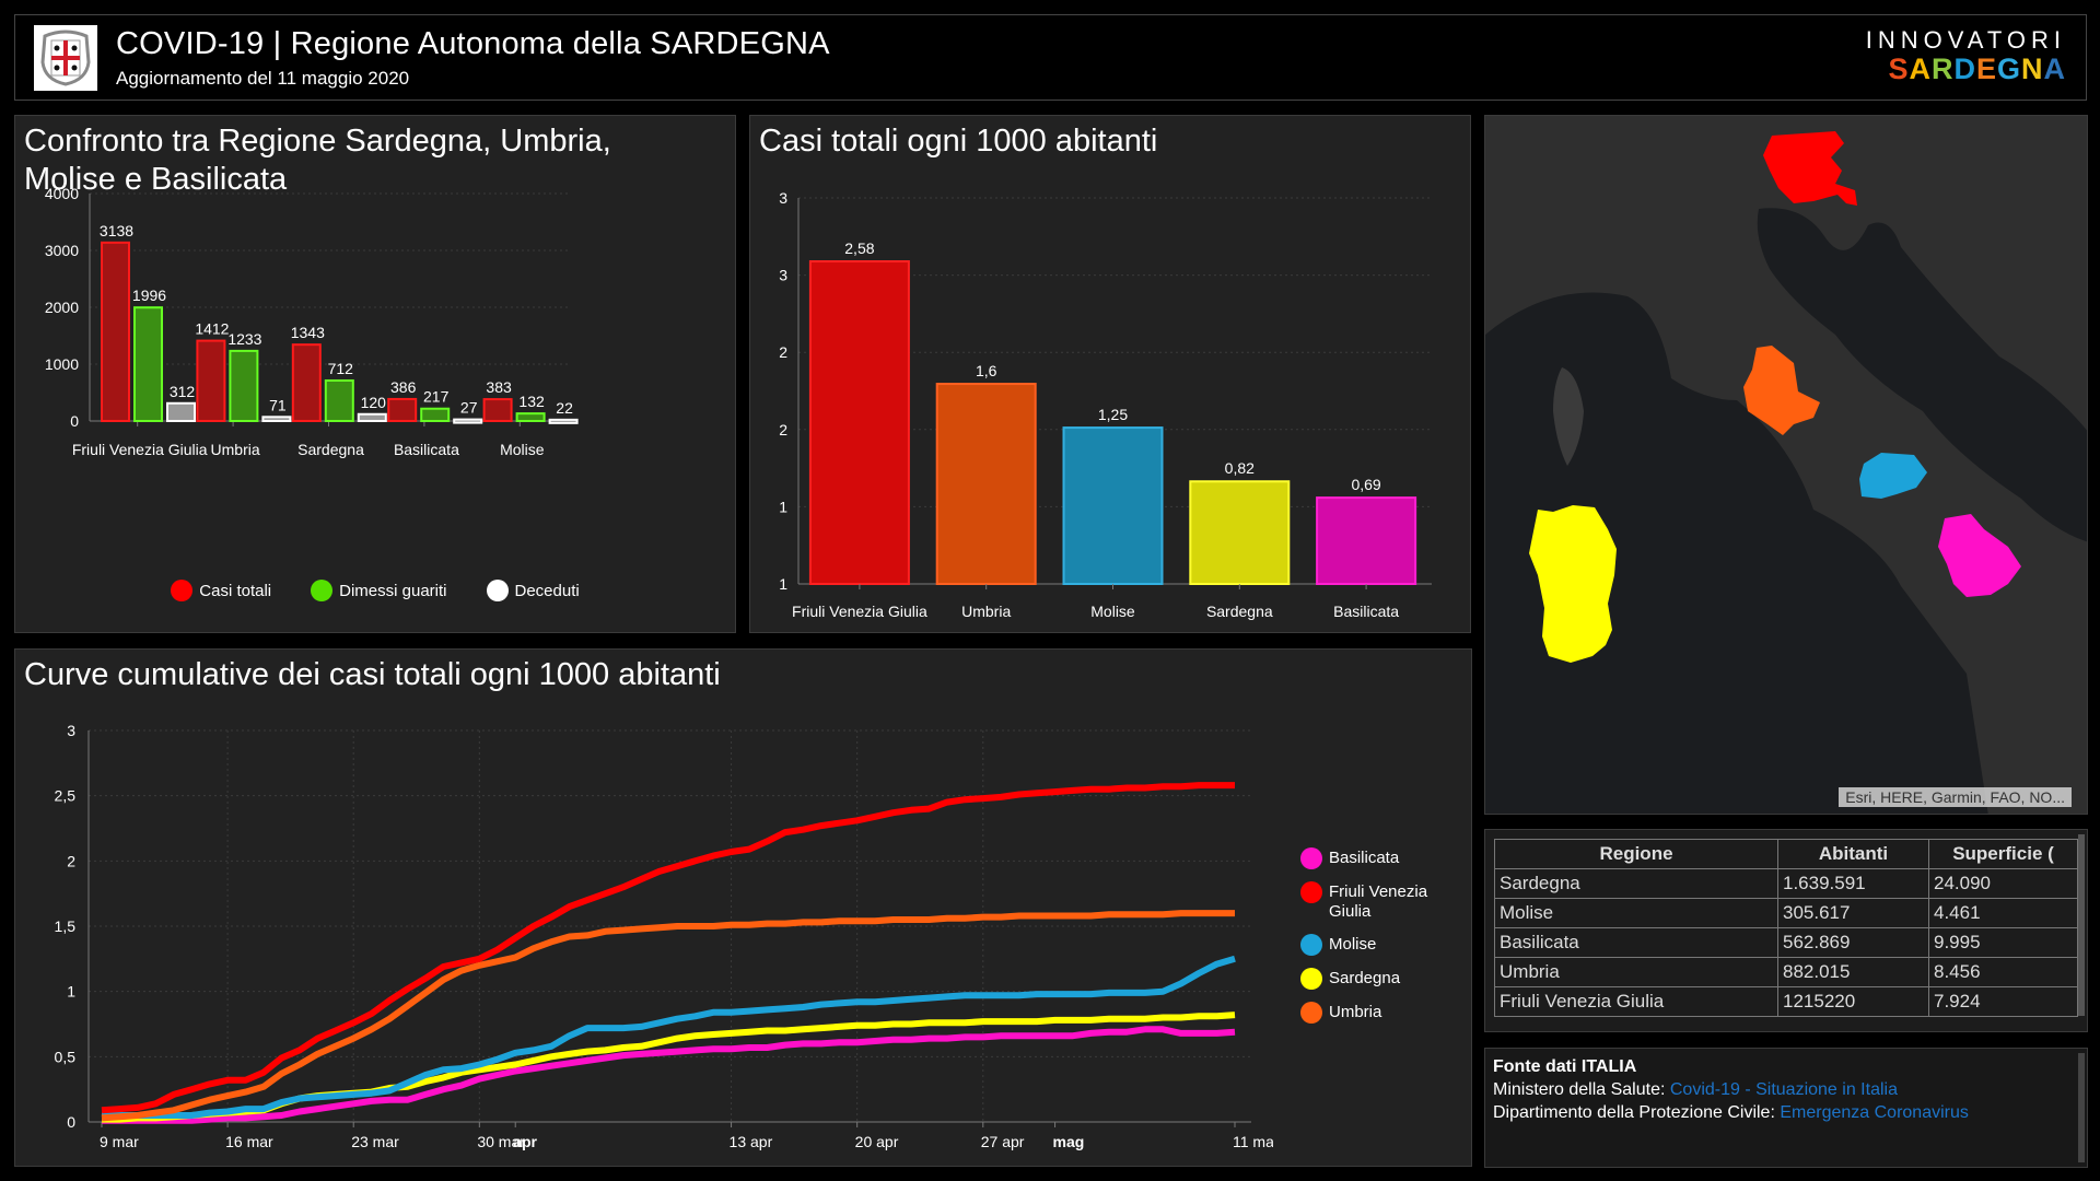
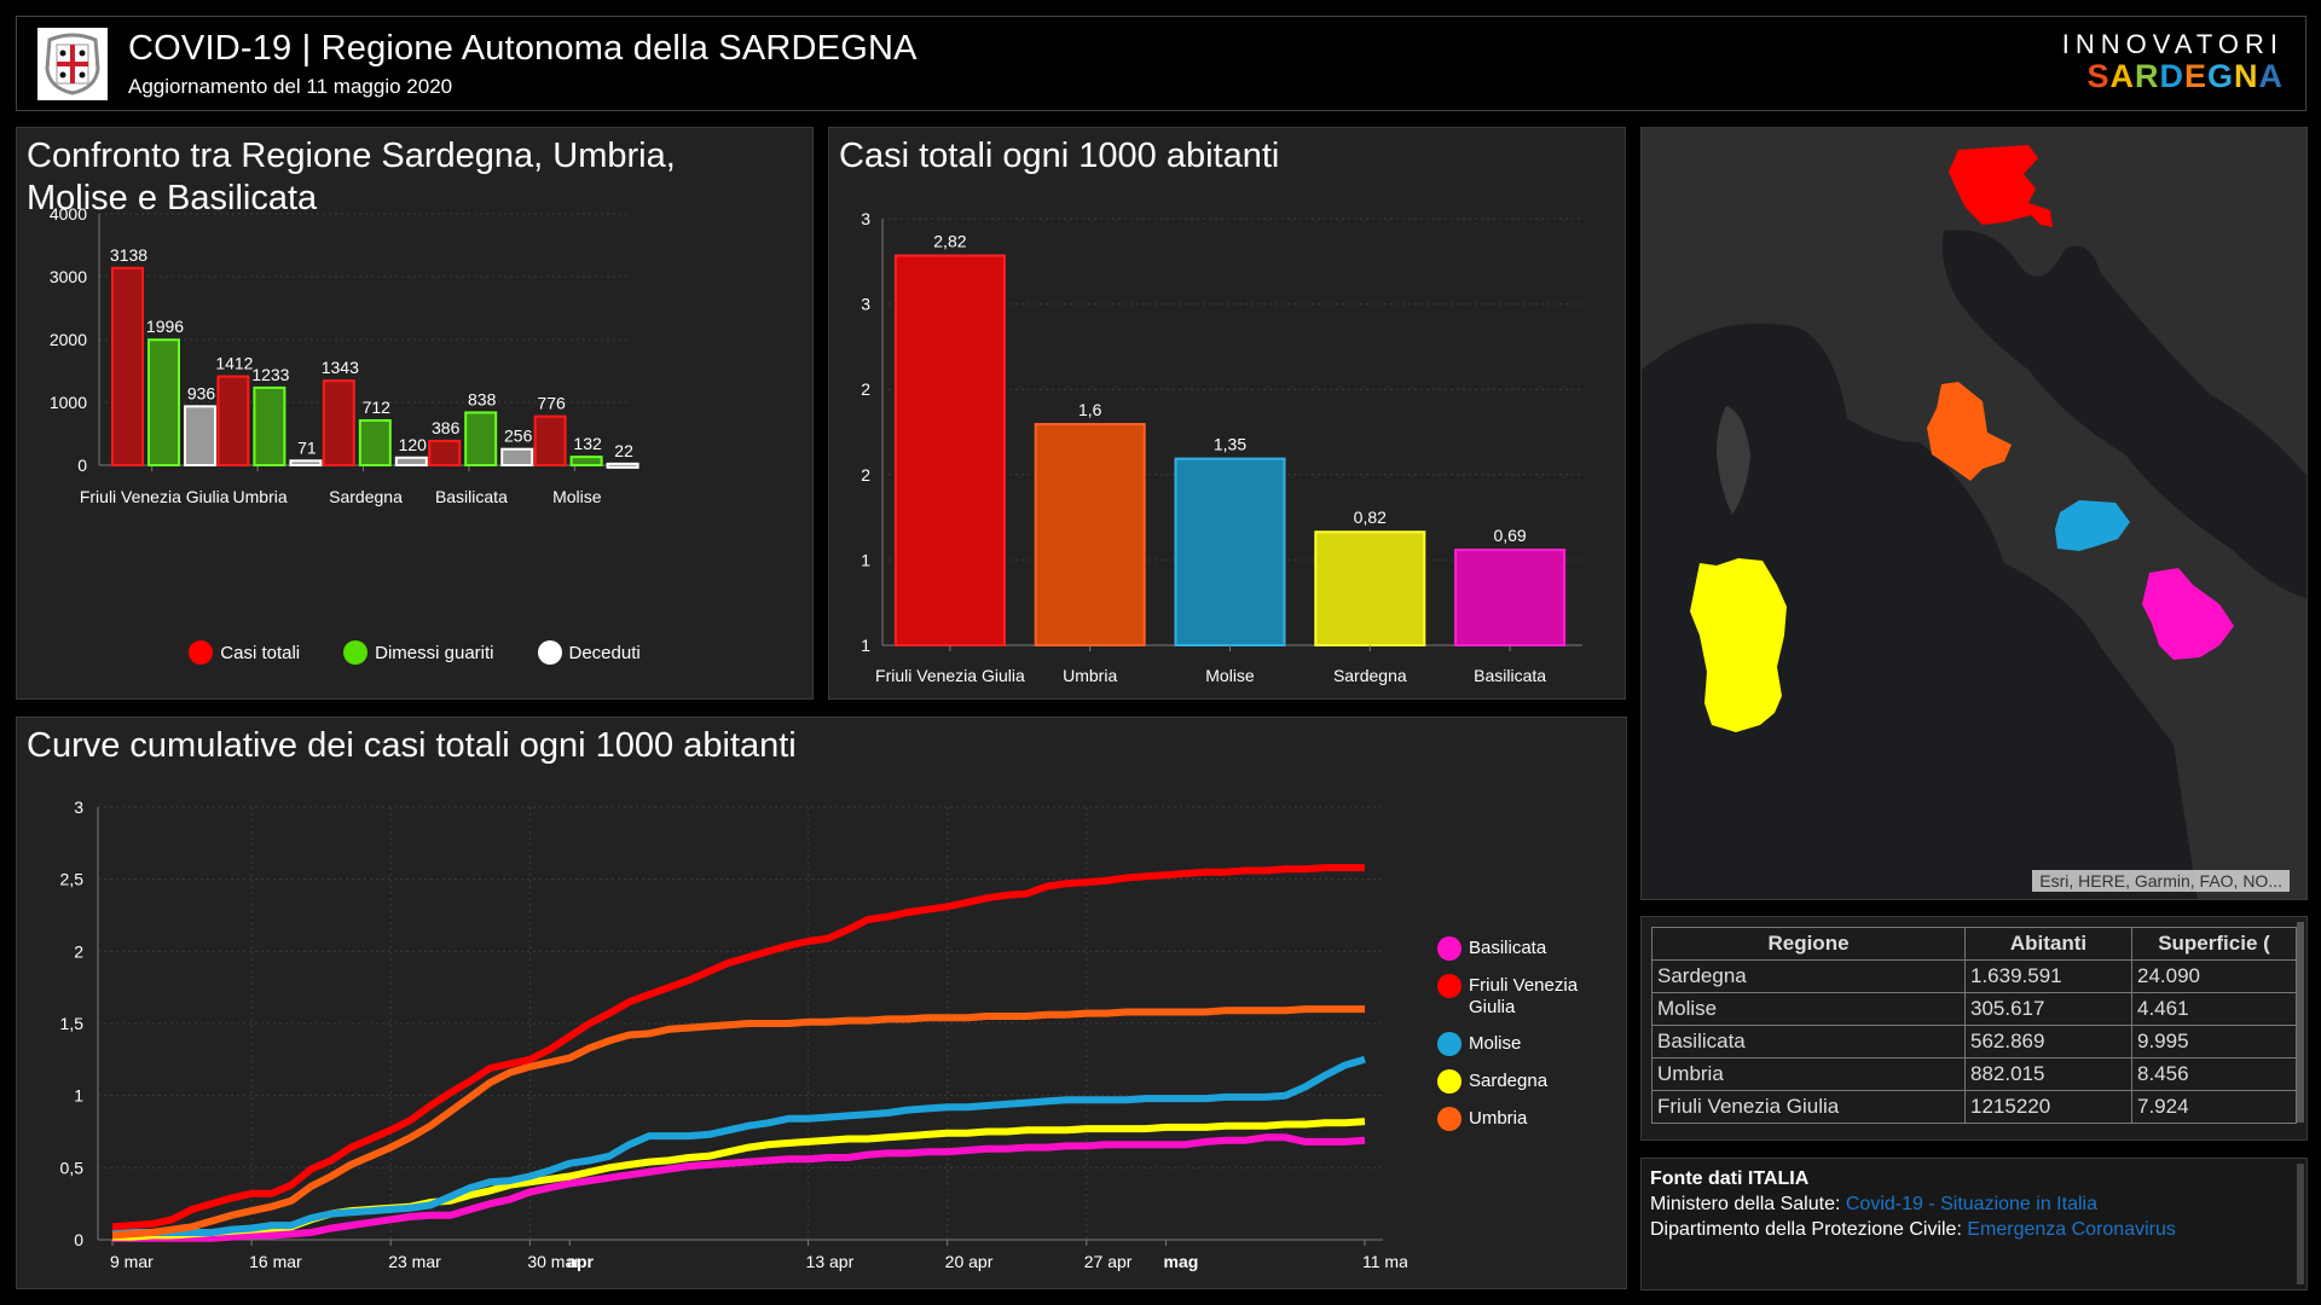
Confronto tra Regione Sardegna, Umbria, Molise e Basilicata/Deceduti/Friuli Venezia Giulia: 312 -> 936
Confronto tra Regione Sardegna, Umbria, Molise e Basilicata/Dimessi guariti/Basilicata: 217 -> 838
Confronto tra Regione Sardegna, Umbria, Molise e Basilicata/Deceduti/Basilicata: 27 -> 256
Confronto tra Regione Sardegna, Umbria, Molise e Basilicata/Casi totali/Molise: 383 -> 776
Casi totali ogni 1000 abitanti/Friuli Venezia Giulia: 2,58 -> 2,82
Casi totali ogni 1000 abitanti/Molise: 1,25 -> 1,35
